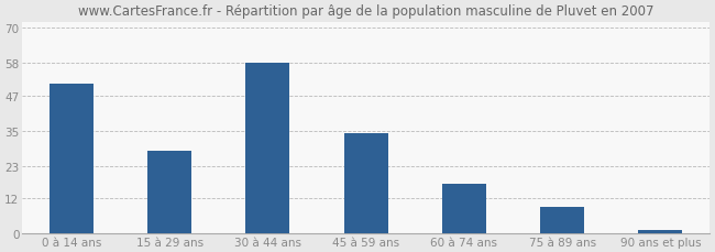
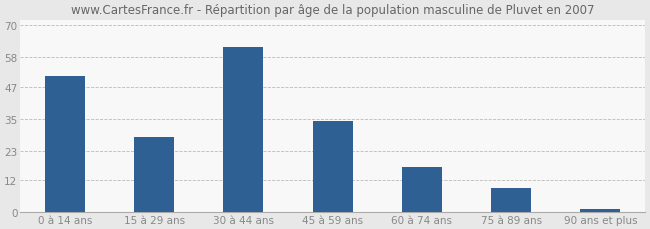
30 à 44 ans: 58 -> 62
